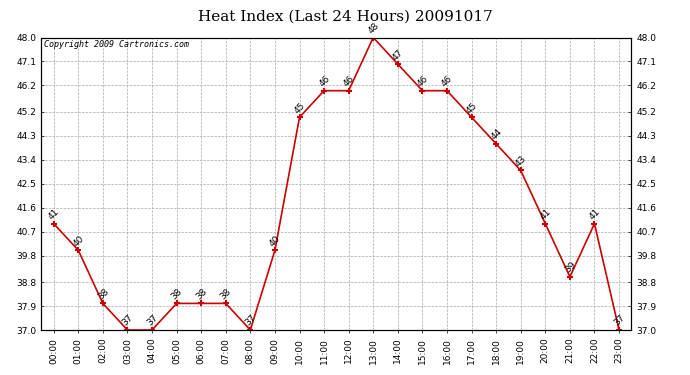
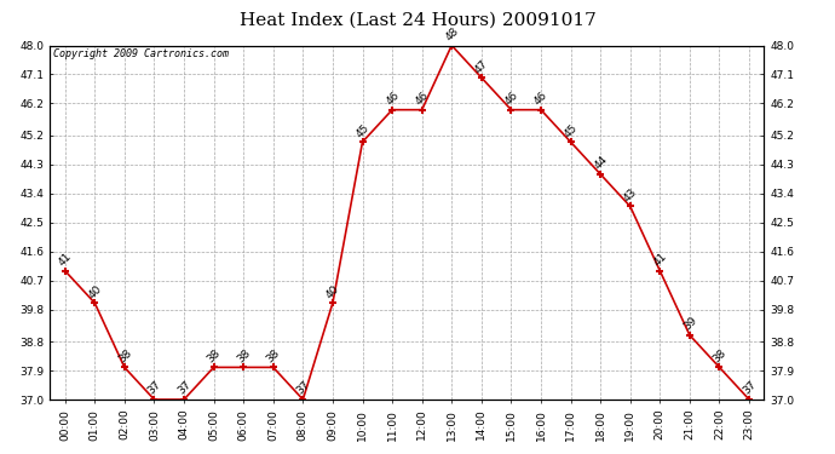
22:00: 41 -> 38
